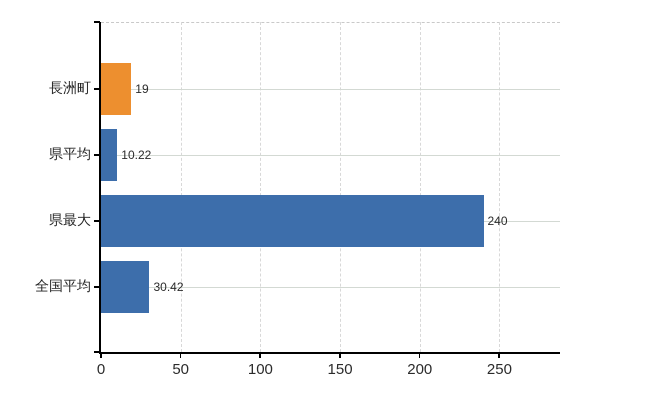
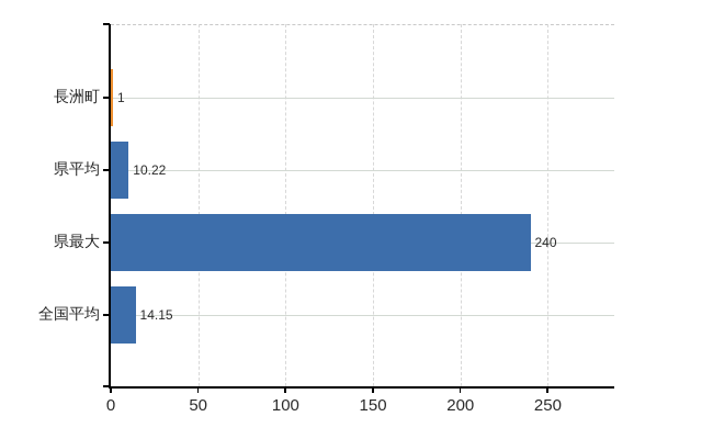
長洲町: 19 -> 1
全国平均: 30.42 -> 14.15
